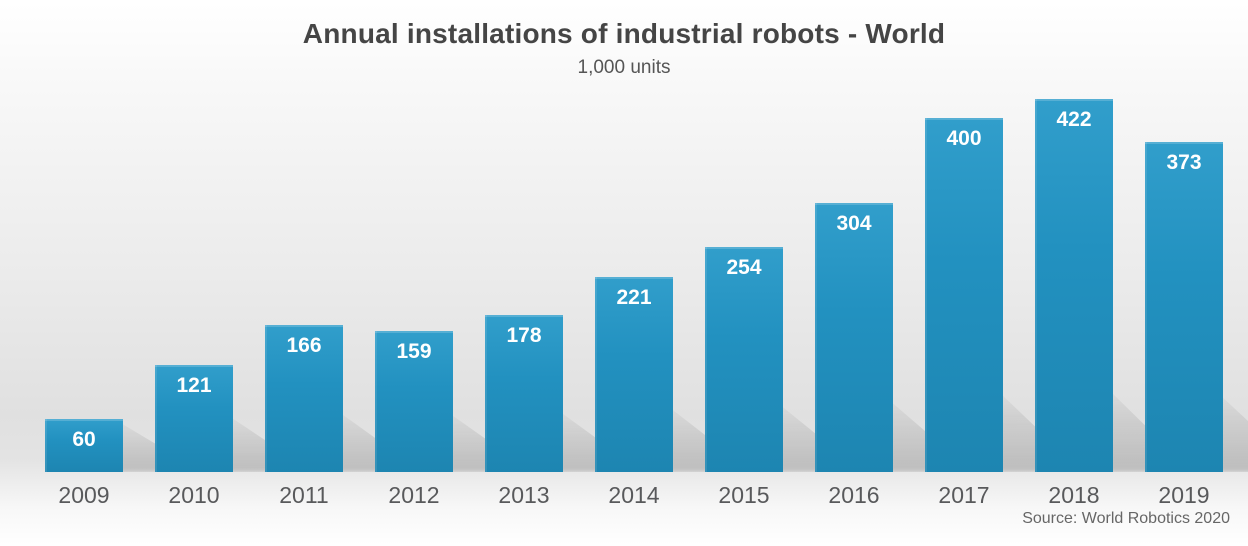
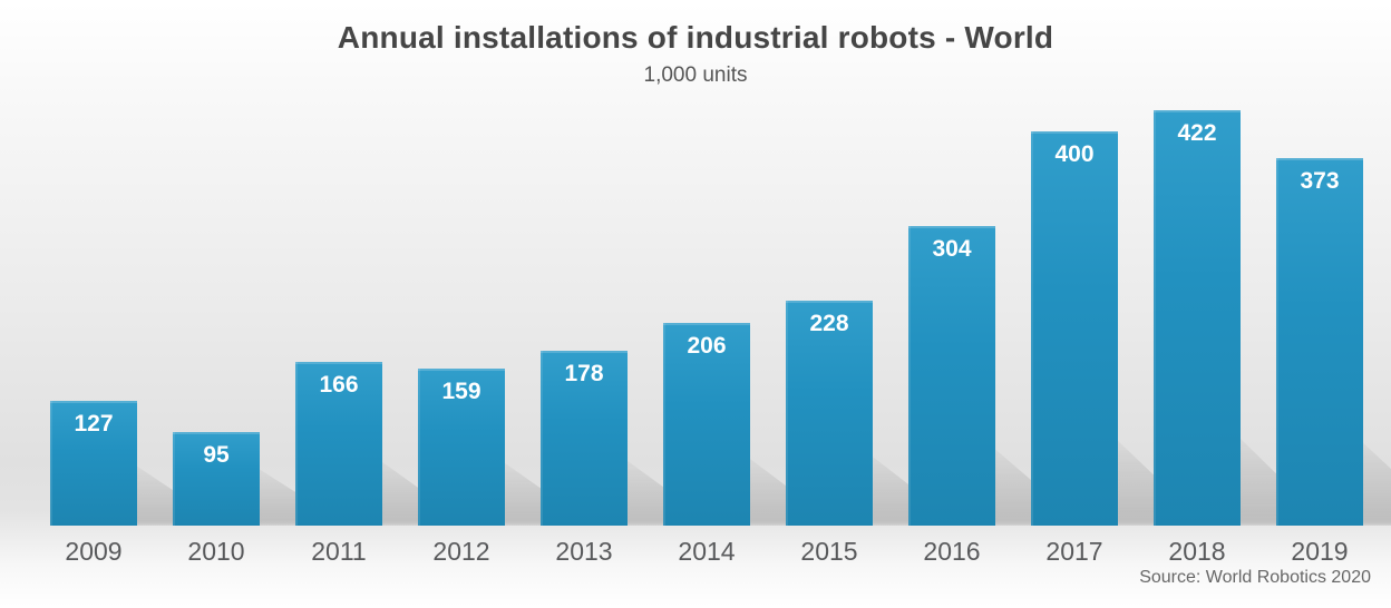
2009: 60 -> 127
2010: 121 -> 95
2014: 221 -> 206
2015: 254 -> 228
